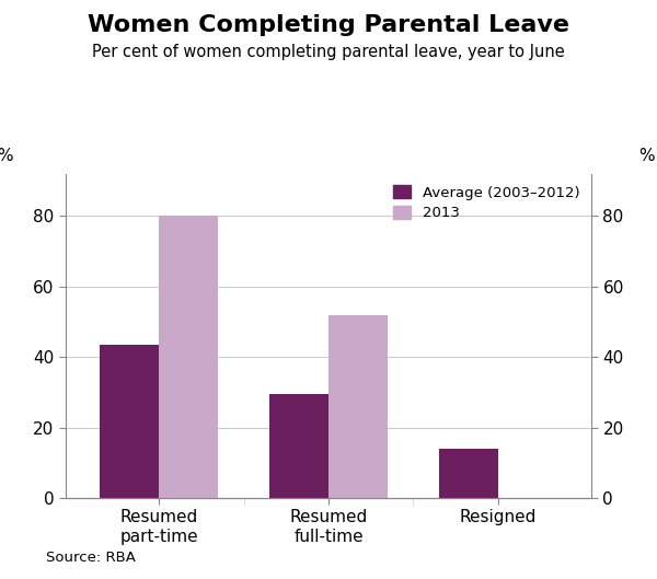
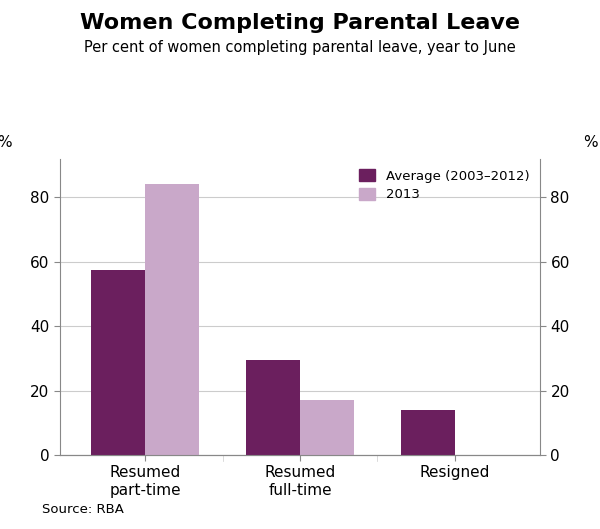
Average (2003–2012)/Resumed part-time: 43.5 -> 57.5
2013/Resumed part-time: 80 -> 84
2013/Resumed full-time: 52 -> 17
